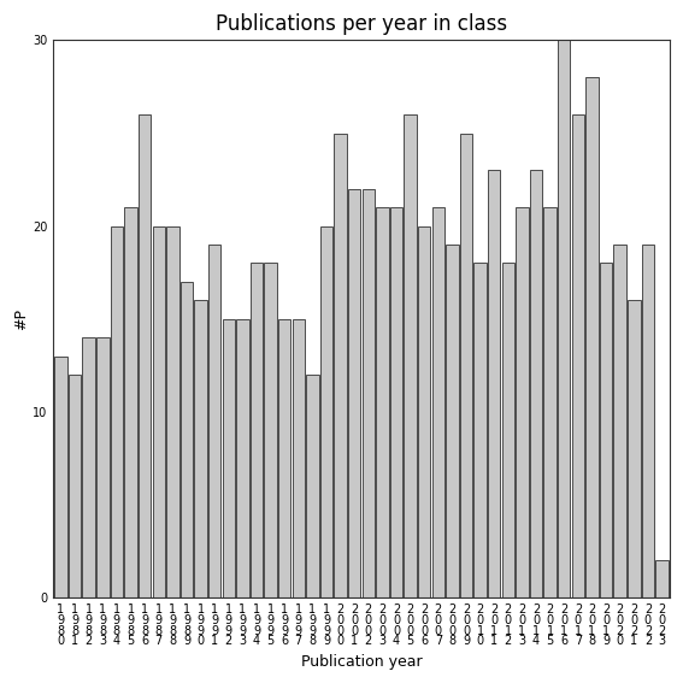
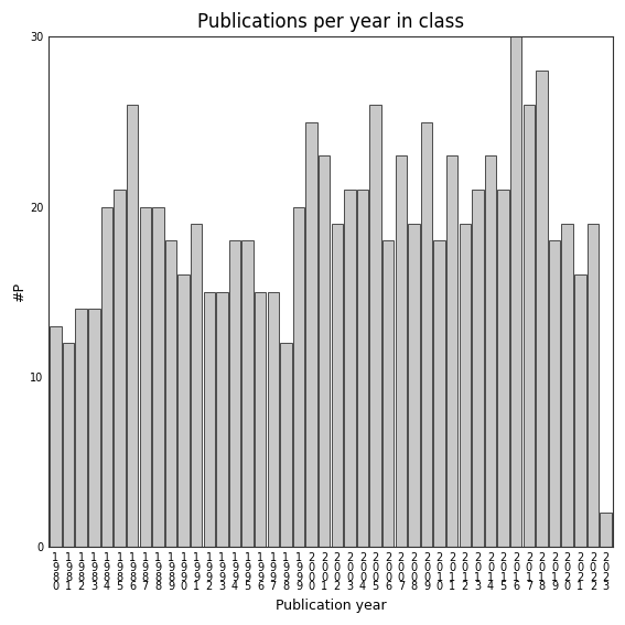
1 9 8 9: 17 -> 18
2 0 0 1: 22 -> 23
2 0 0 2: 22 -> 19
2 0 0 6: 20 -> 18
2 0 0 7: 21 -> 23
2 0 1 2: 18 -> 19
